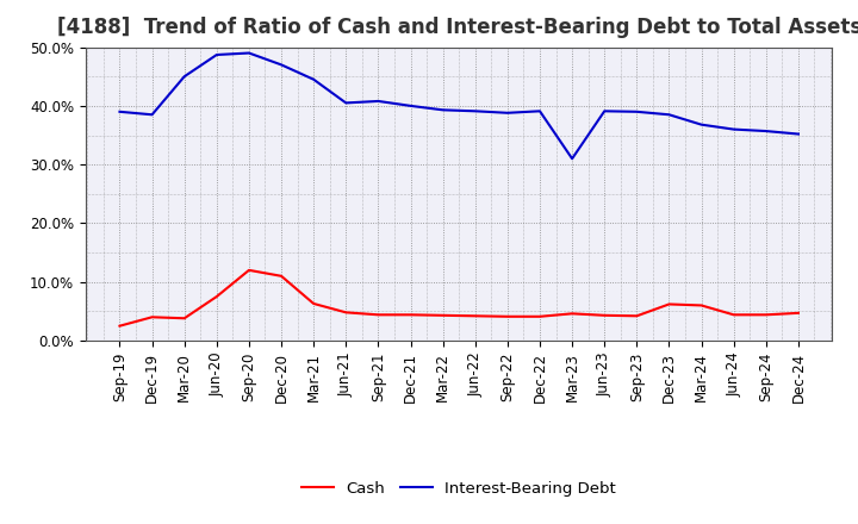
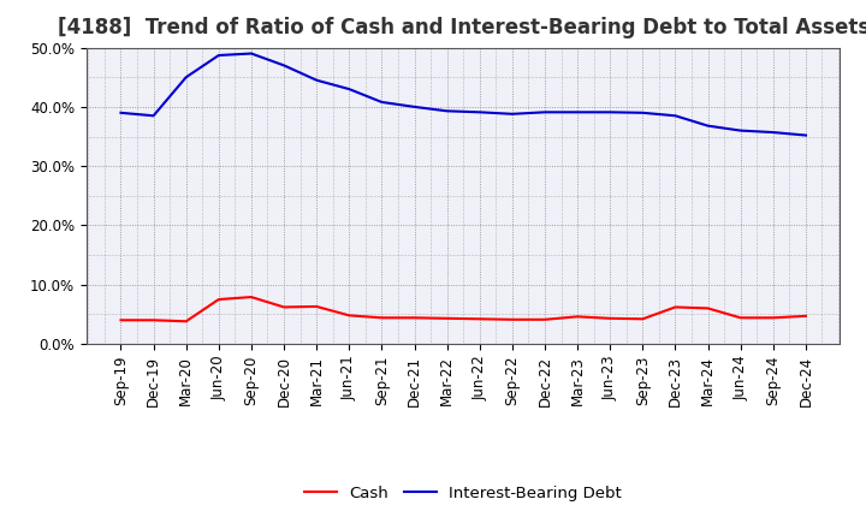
Cash/Sep-19: 2.5% -> 4.0%
Cash/Sep-20: 12.0% -> 7.9%
Cash/Dec-20: 11.0% -> 6.2%
Interest-Bearing Debt/Jun-21: 40.5% -> 43.0%
Interest-Bearing Debt/Mar-23: 31.0% -> 39.1%
